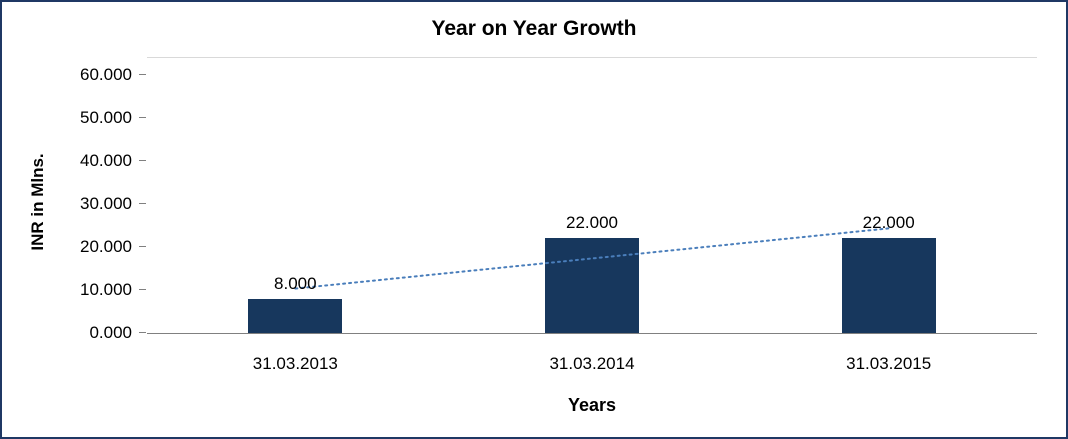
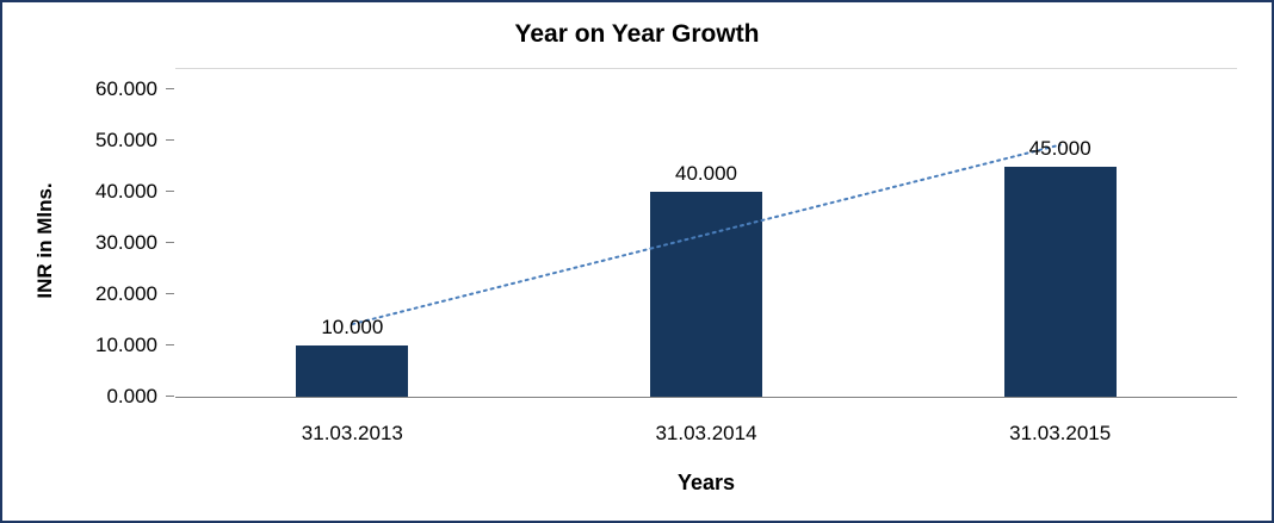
31.03.2013: 8.000 -> 10.000
31.03.2014: 22.000 -> 40.000
31.03.2015: 22.000 -> 45.000
